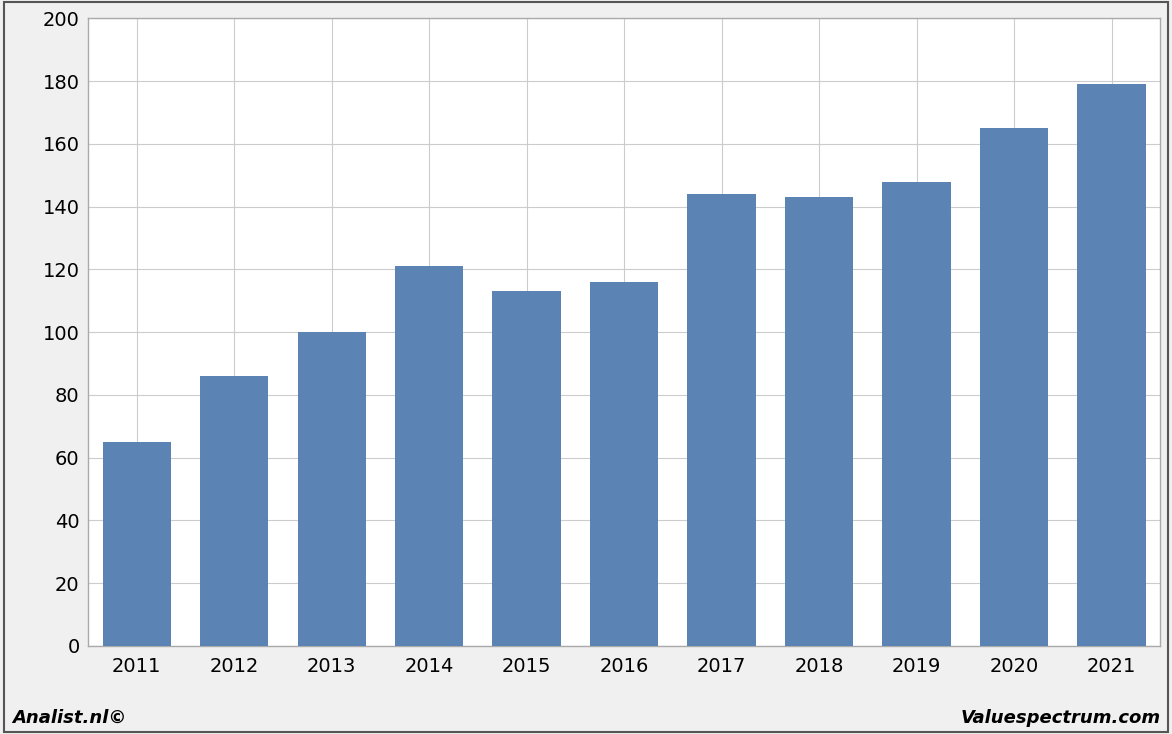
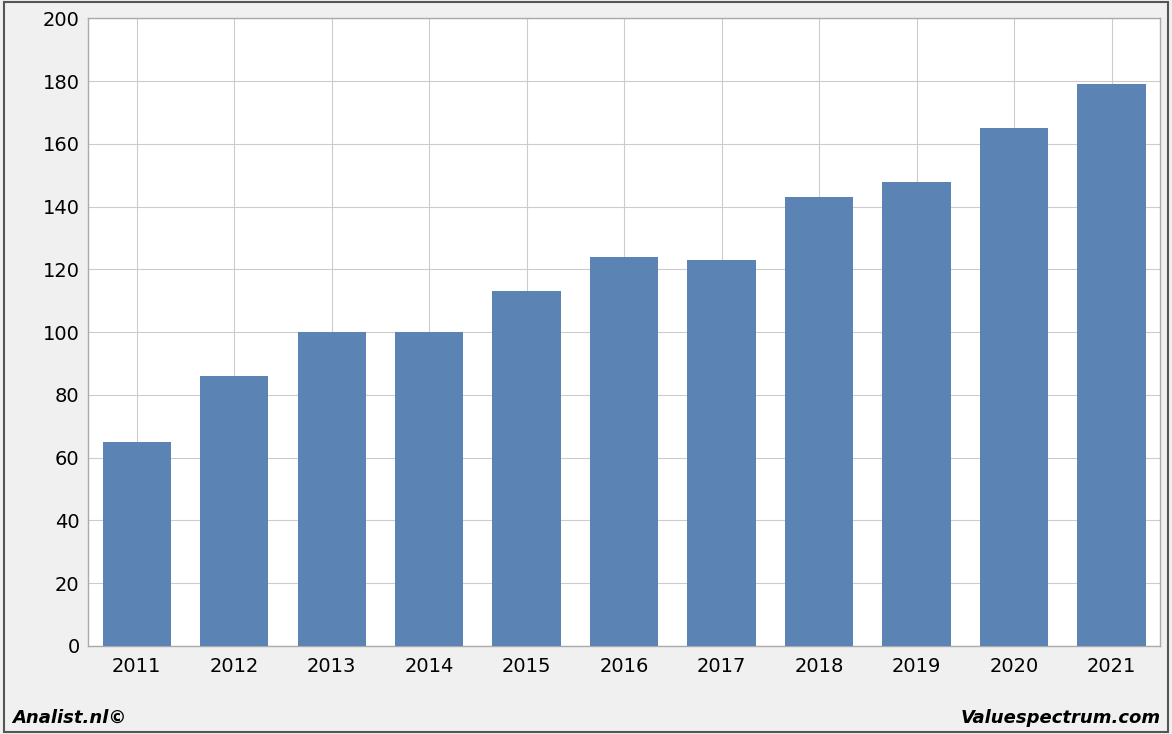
2014: 121 -> 100
2016: 116 -> 124
2017: 144 -> 123
